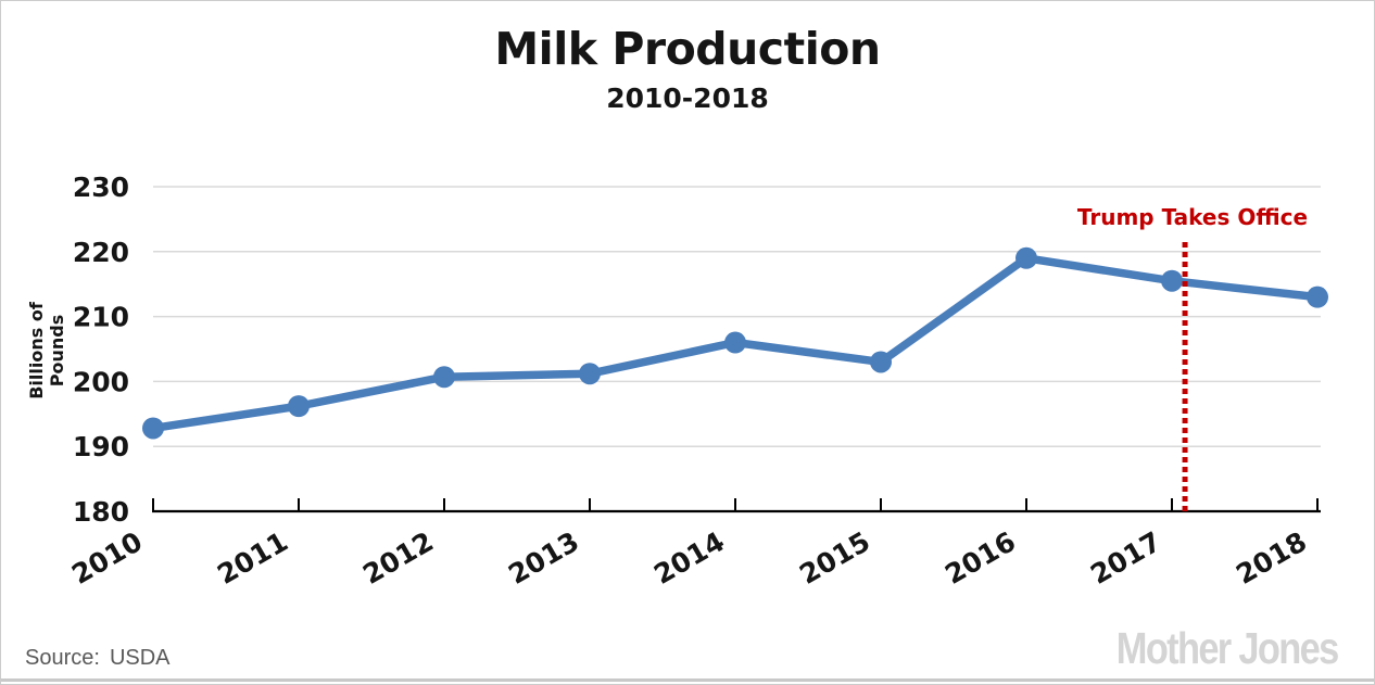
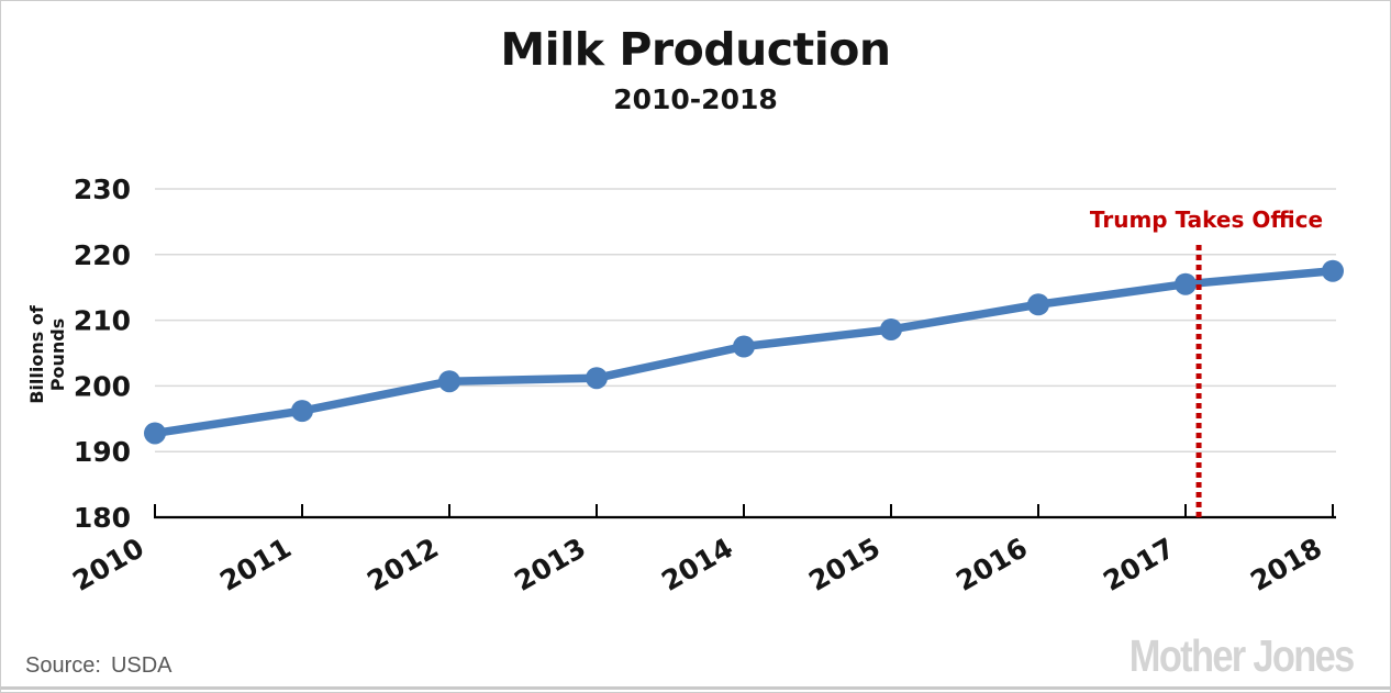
2015: 203 -> 209
2016: 219 -> 212
2018: 213 -> 218
